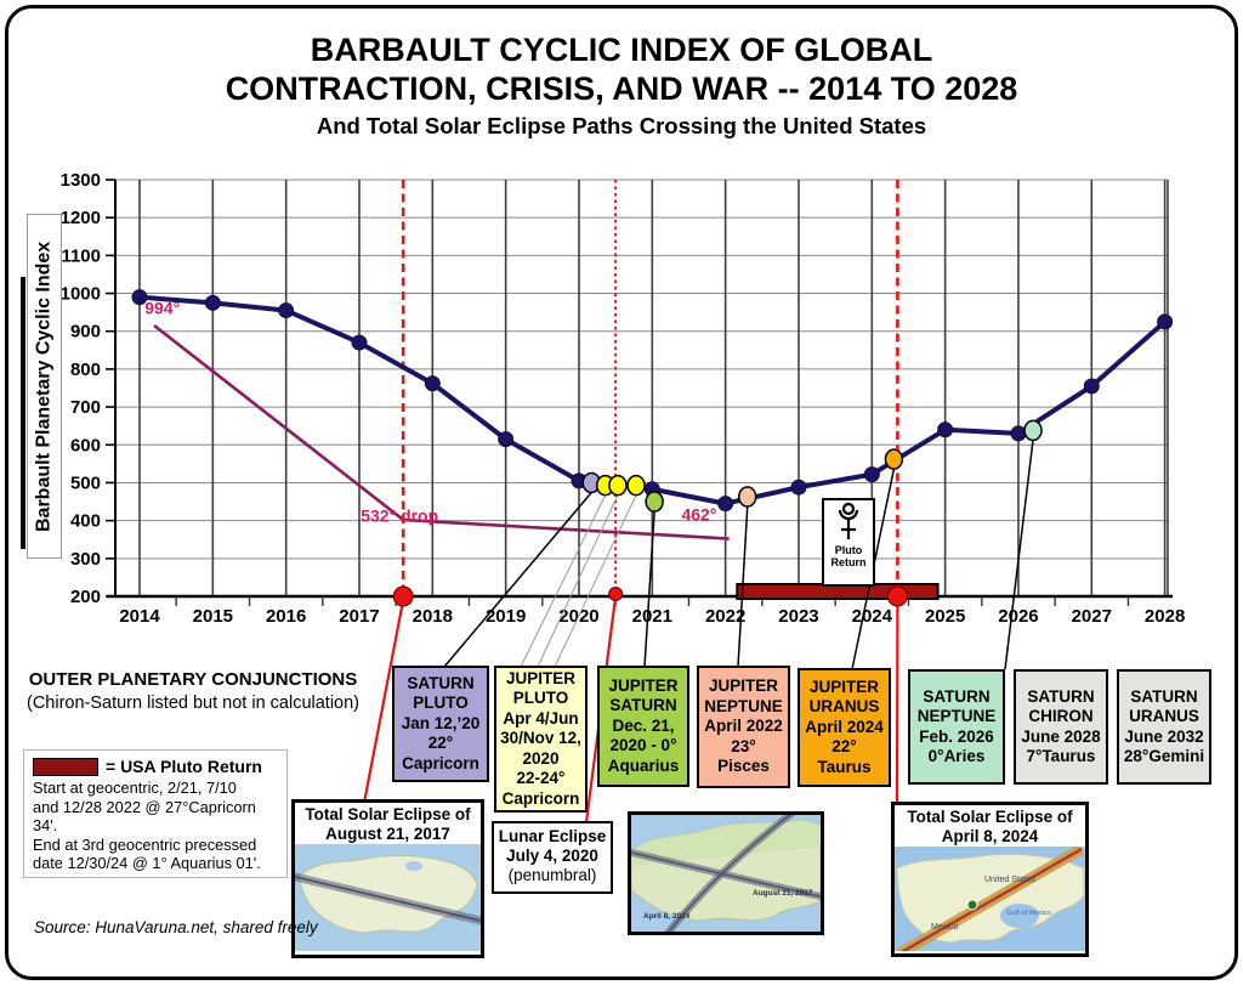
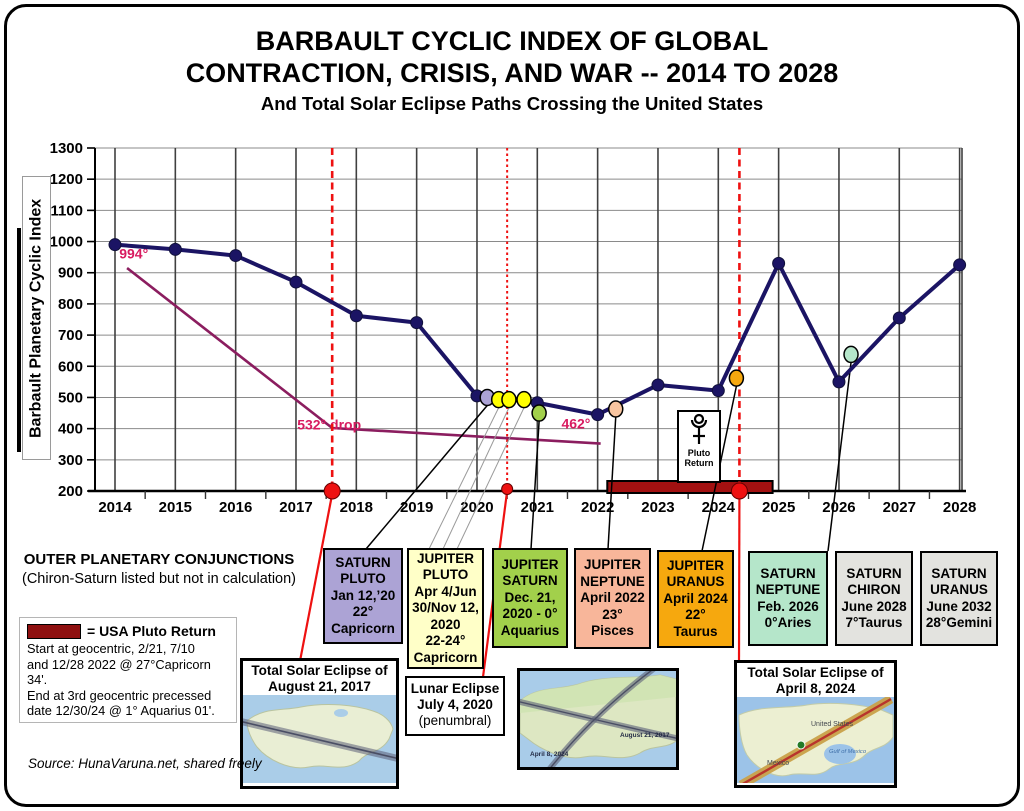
2019: 620 -> 740
2023: 490 -> 540
2025: 640 -> 930
2026: 630 -> 550
